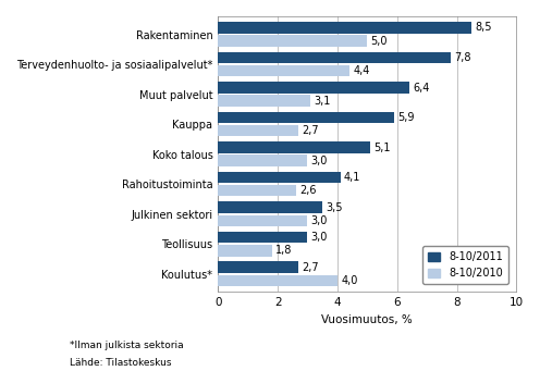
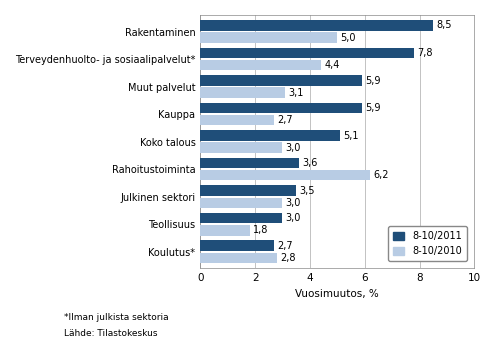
8-10/2011/Muut palvelut: 6,4 -> 5,9
8-10/2011/Rahoitustoiminta: 4,1 -> 3,6
8-10/2010/Rahoitustoiminta: 2,6 -> 6,2
8-10/2010/Koulutus*: 4,0 -> 2,8
